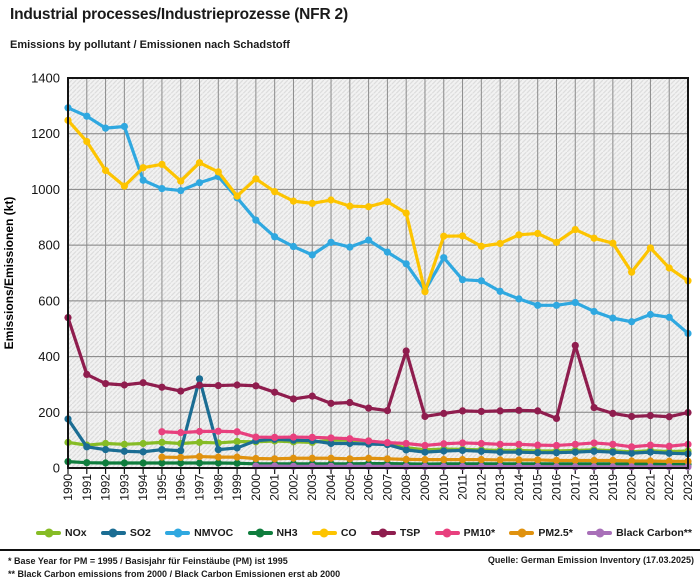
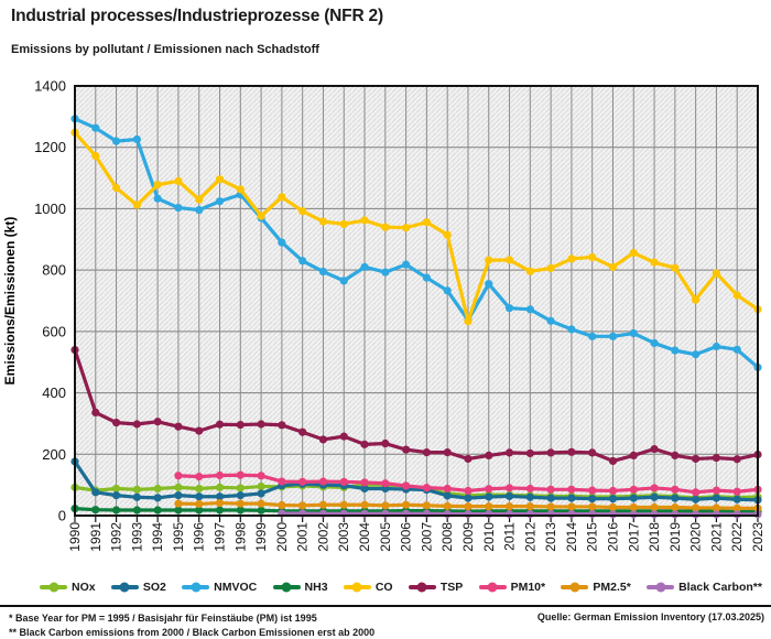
SO2/1997: 320 -> 60
TSP/2008: 420 -> 210
TSP/2017: 440 -> 200
